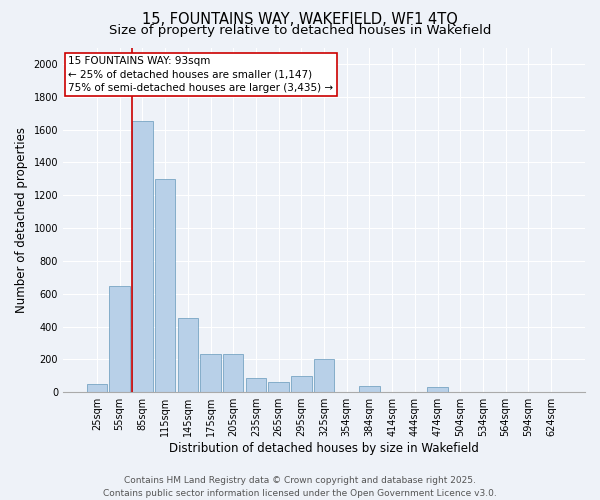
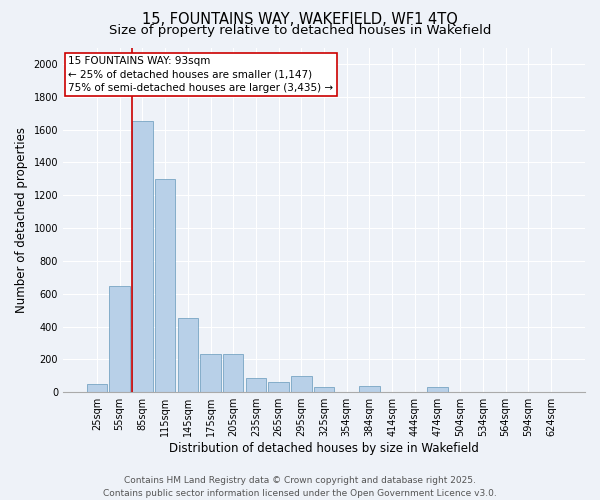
325sqm: 200 -> 30
